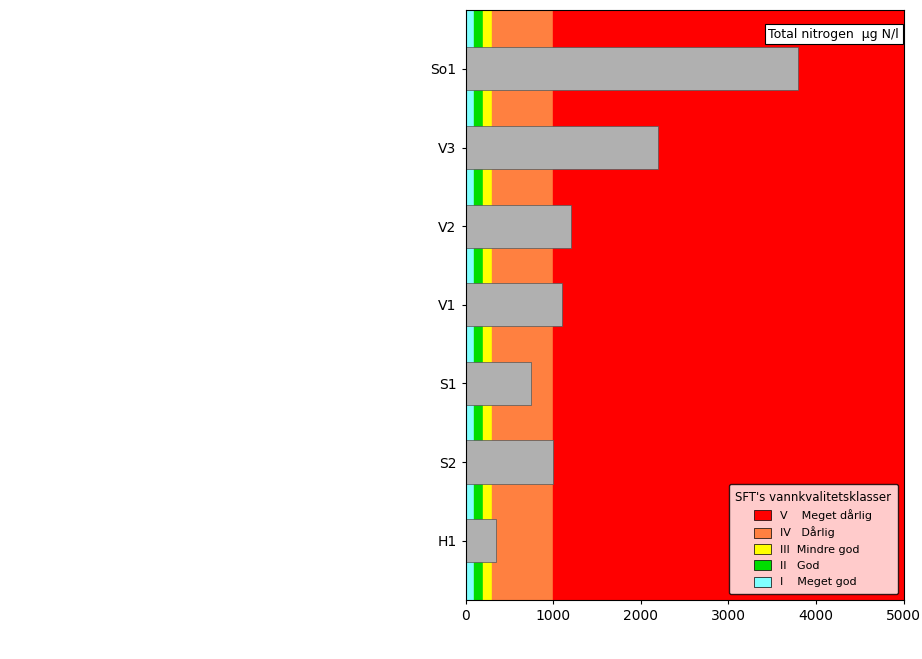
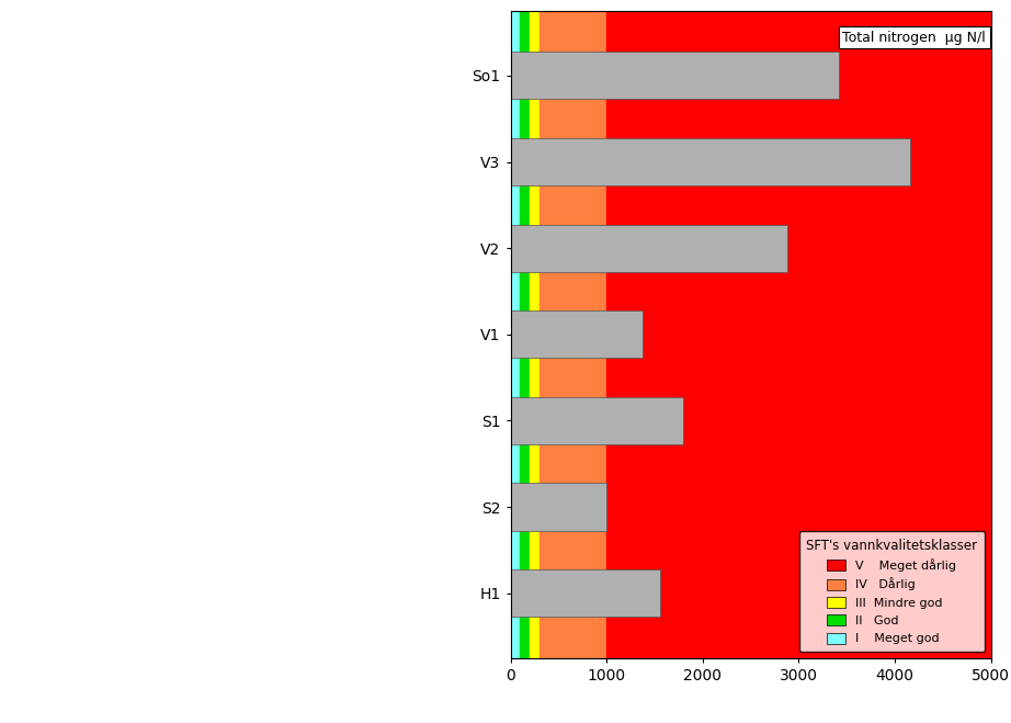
So1: 3800 -> 3420
V3: 2200 -> 4160
V2: 1200 -> 2880
V1: 1100 -> 1380
S1: 750 -> 1800
H1: 350 -> 1560
